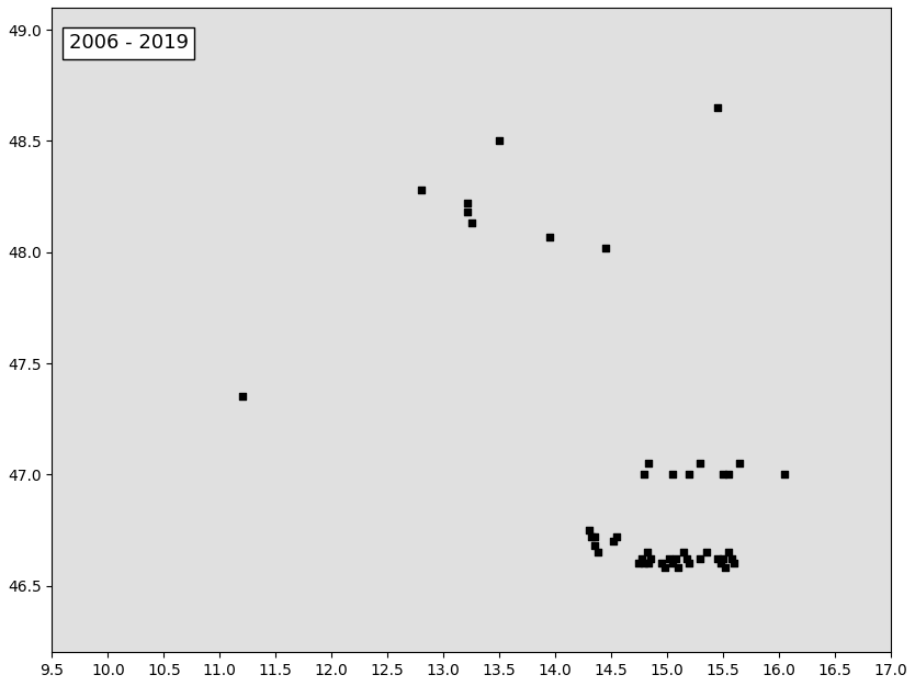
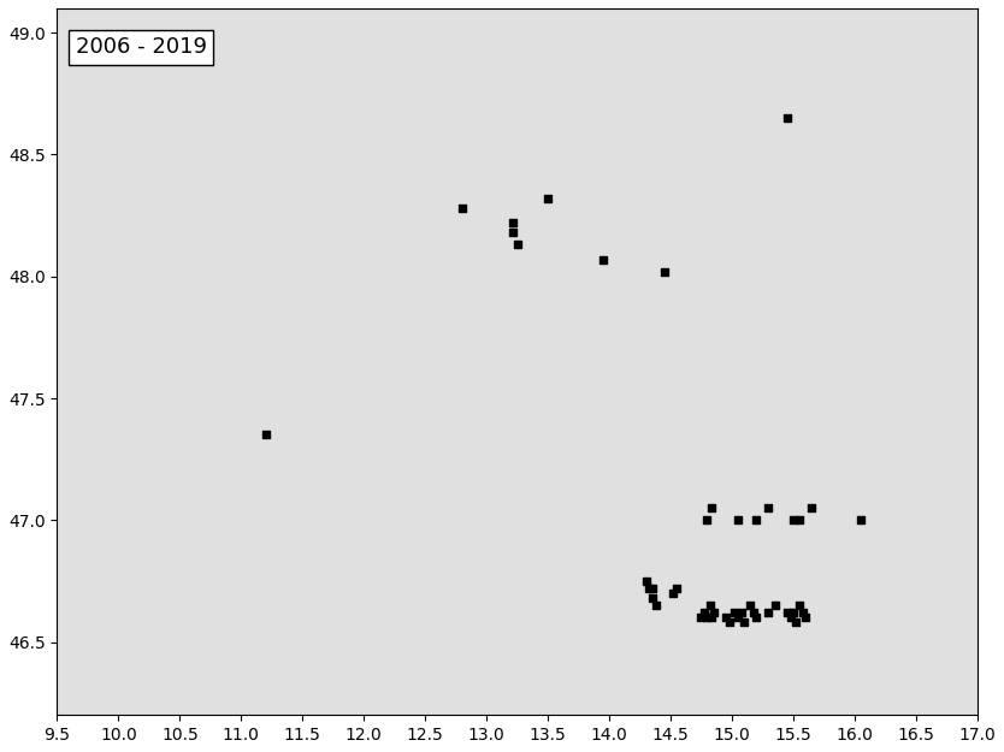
13.5: 48.50 -> 48.32
